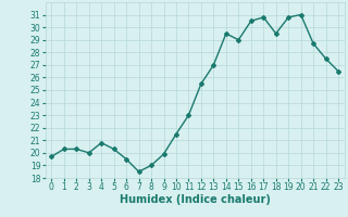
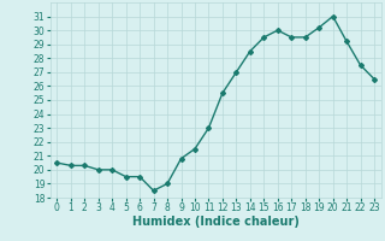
0: 19.7 -> 20.5
4: 20.8 -> 20.0
5: 20.3 -> 19.5
9: 19.9 -> 20.8
14: 29.5 -> 28.5
15: 29.0 -> 29.5
16: 30.5 -> 30.0
17: 30.8 -> 29.5
19: 30.8 -> 30.2
21: 28.7 -> 29.2
